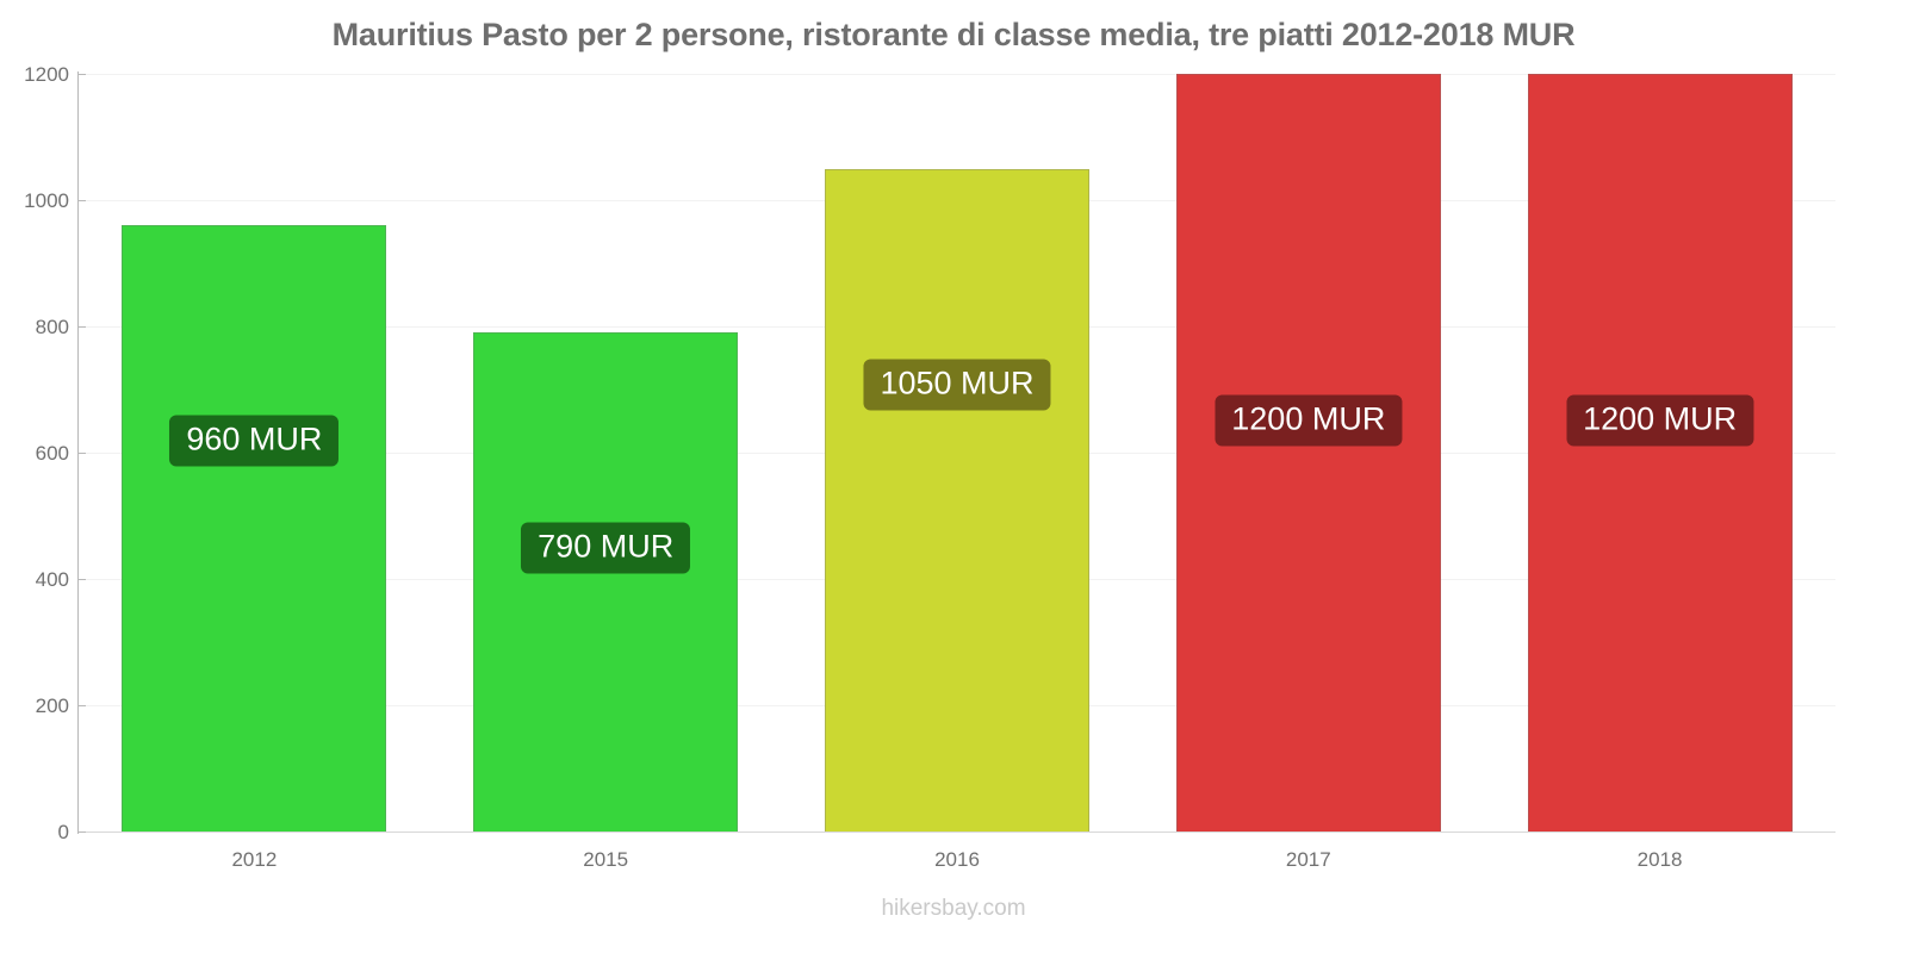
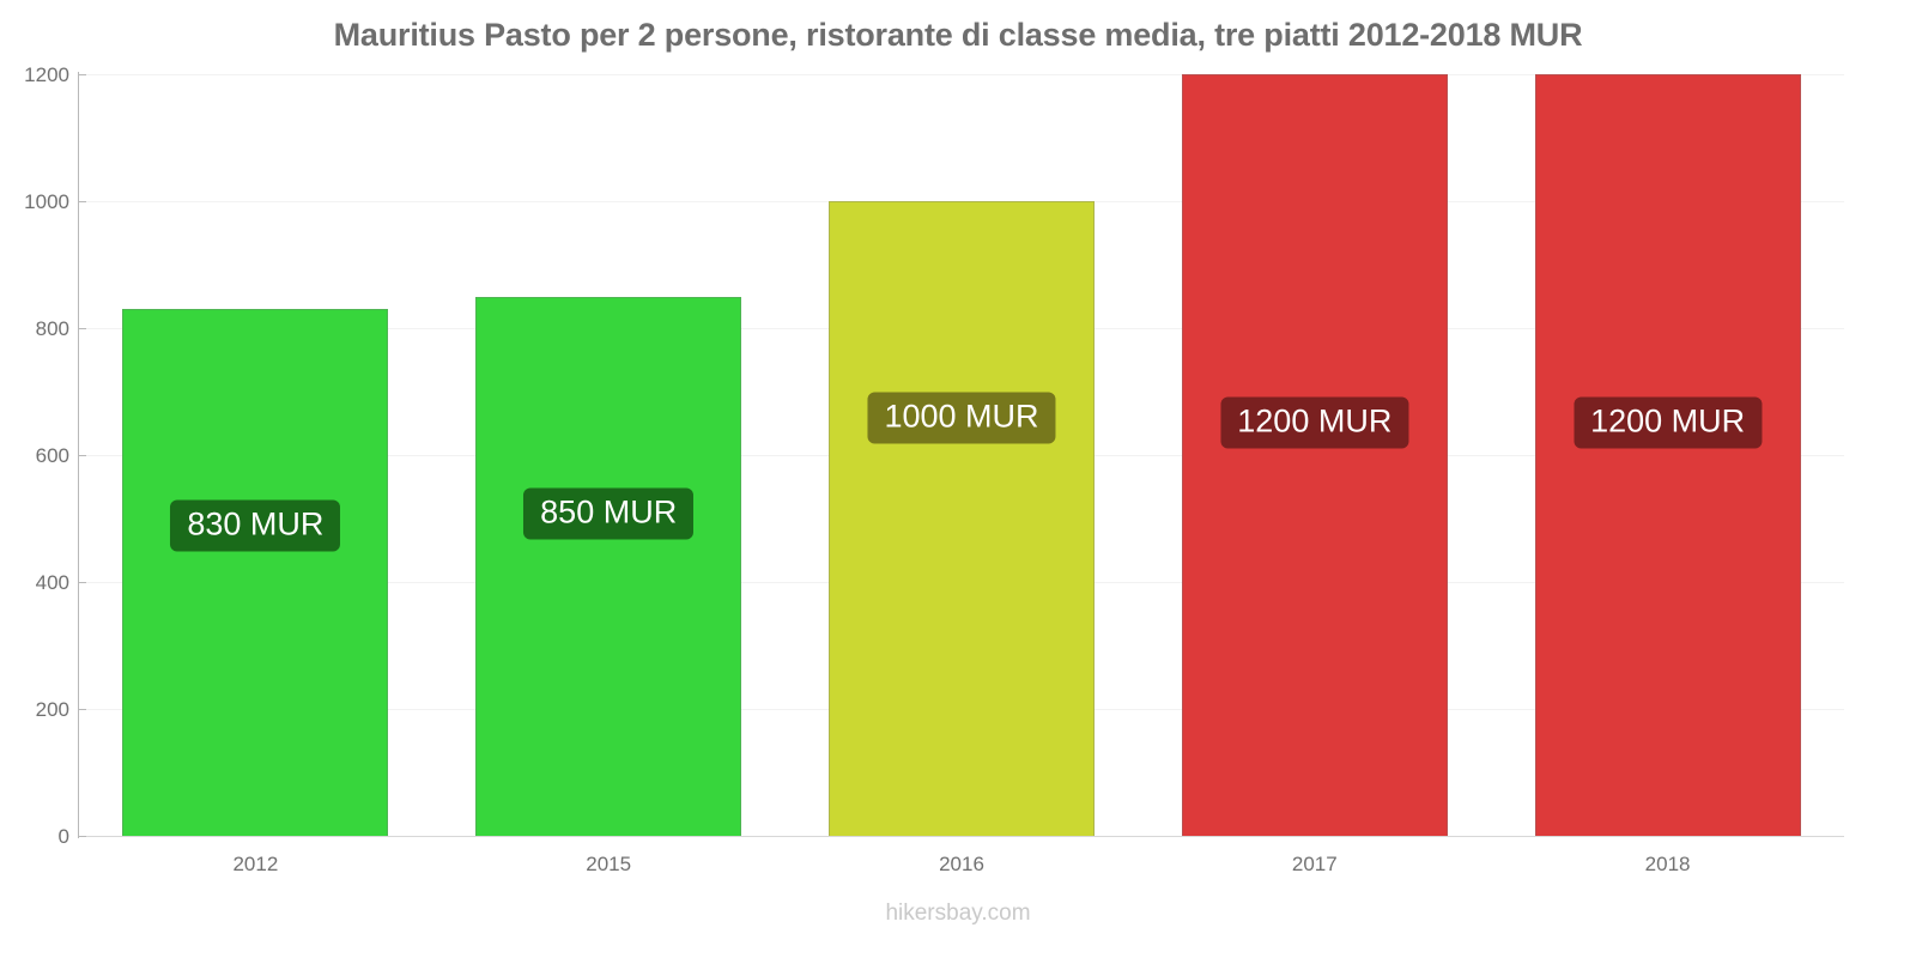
2012: 960 -> 830
2015: 790 -> 850
2016: 1050 -> 1000
